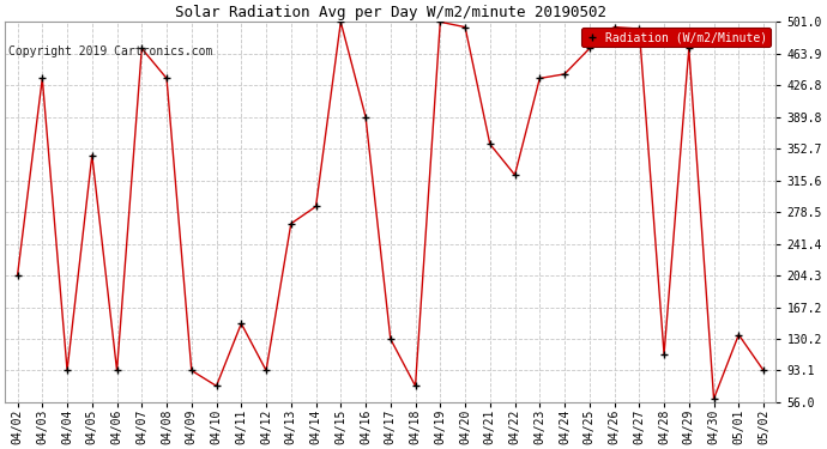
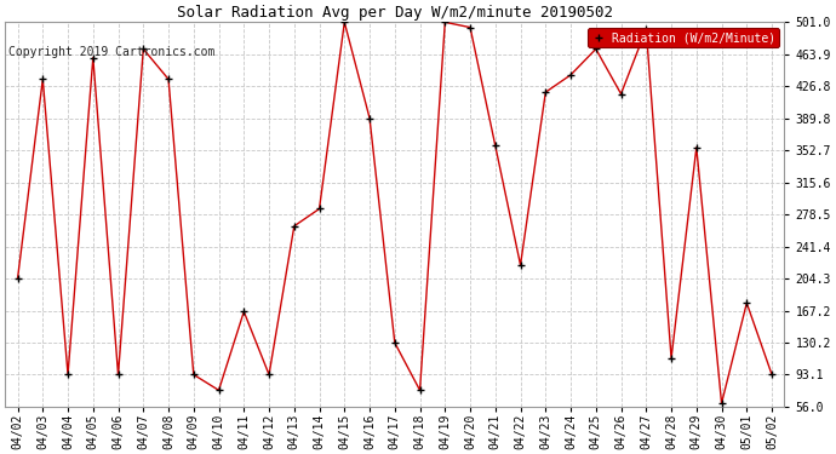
04/05: 345 -> 460
04/11: 148 -> 166
04/22: 322 -> 220
04/23: 435 -> 420
04/26: 495 -> 418
04/29: 470 -> 356
05/01: 135 -> 176
